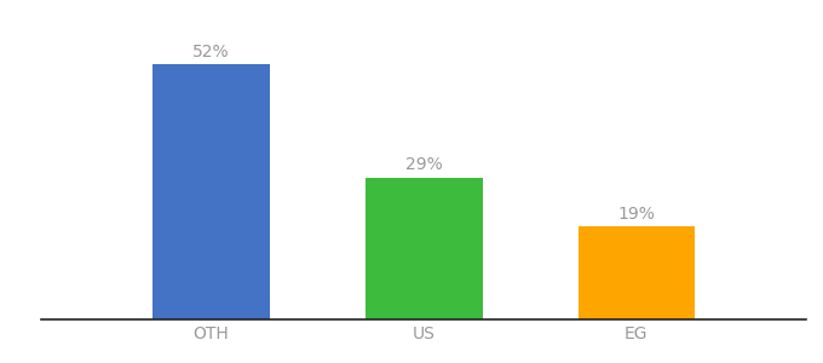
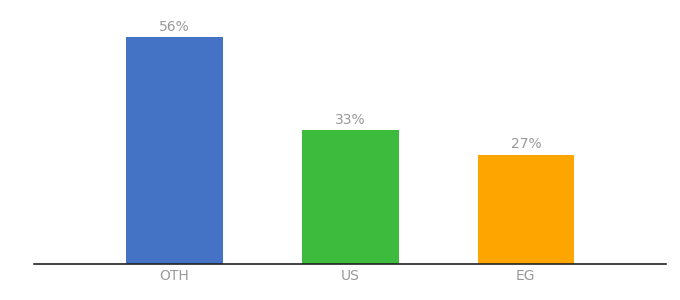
OTH: 52% -> 56%
US: 29% -> 33%
EG: 19% -> 27%
